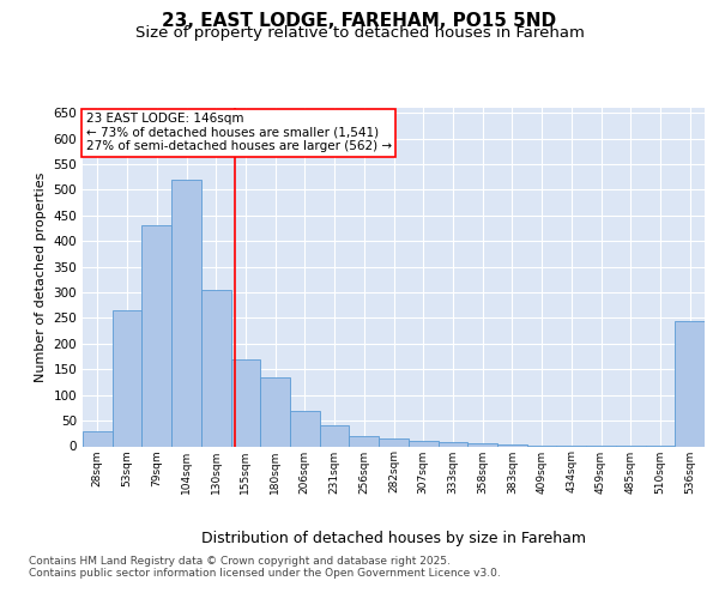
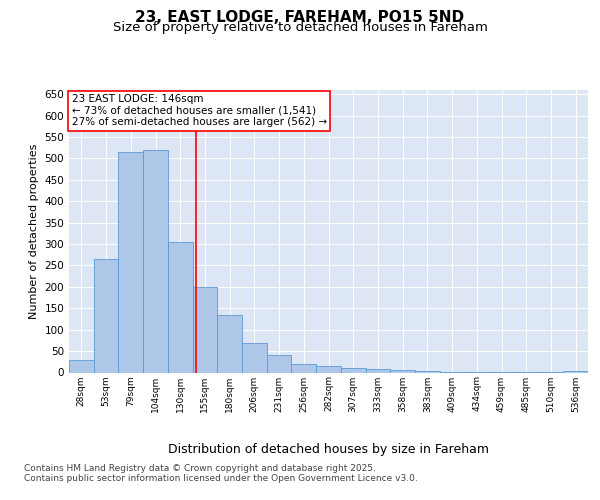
79sqm: 430 -> 515
155sqm: 170 -> 200
536sqm: 245 -> 3
